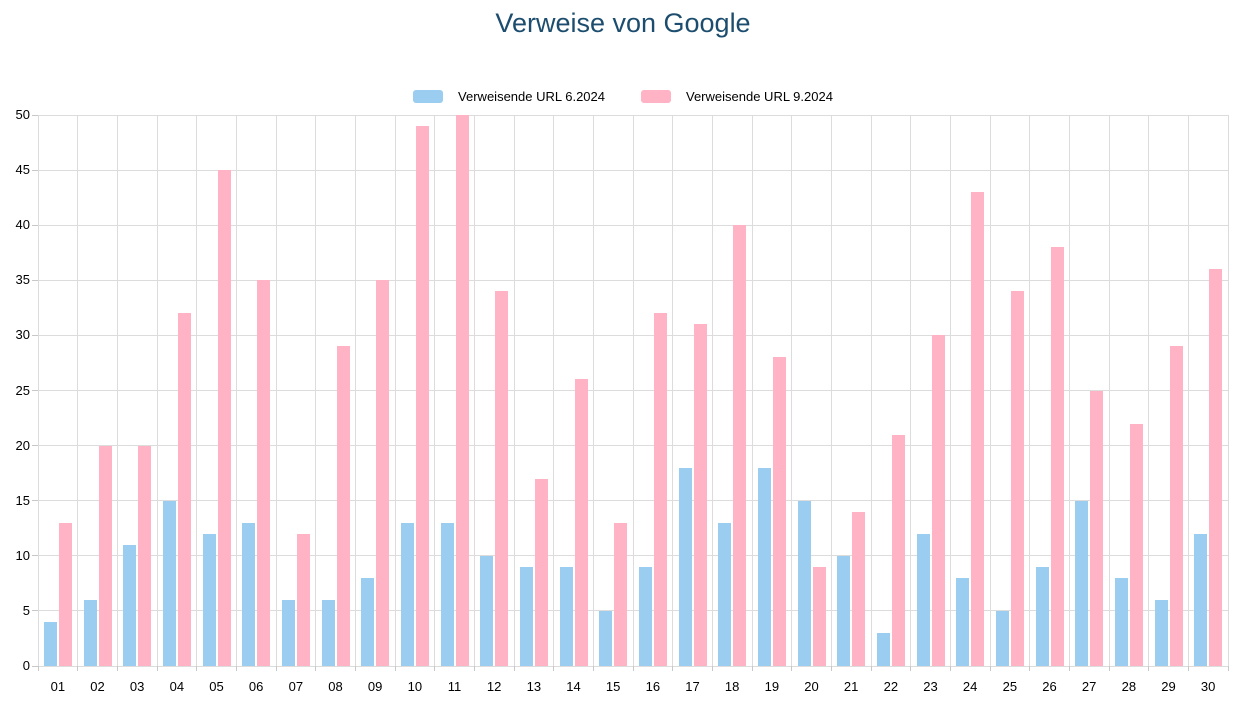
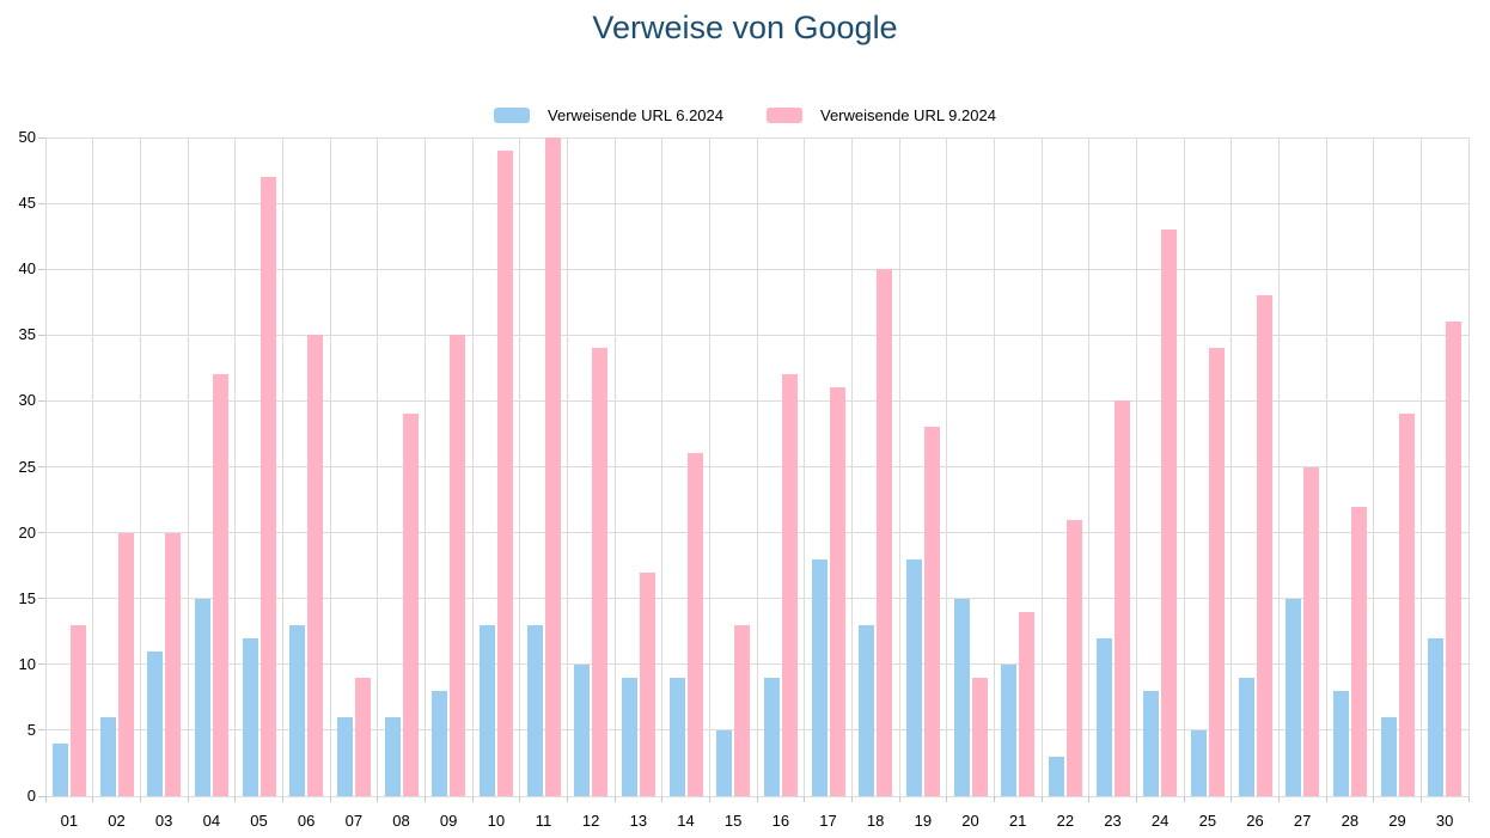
Verweisende URL 9.2024/05: 45 -> 47
Verweisende URL 9.2024/07: 12 -> 9
